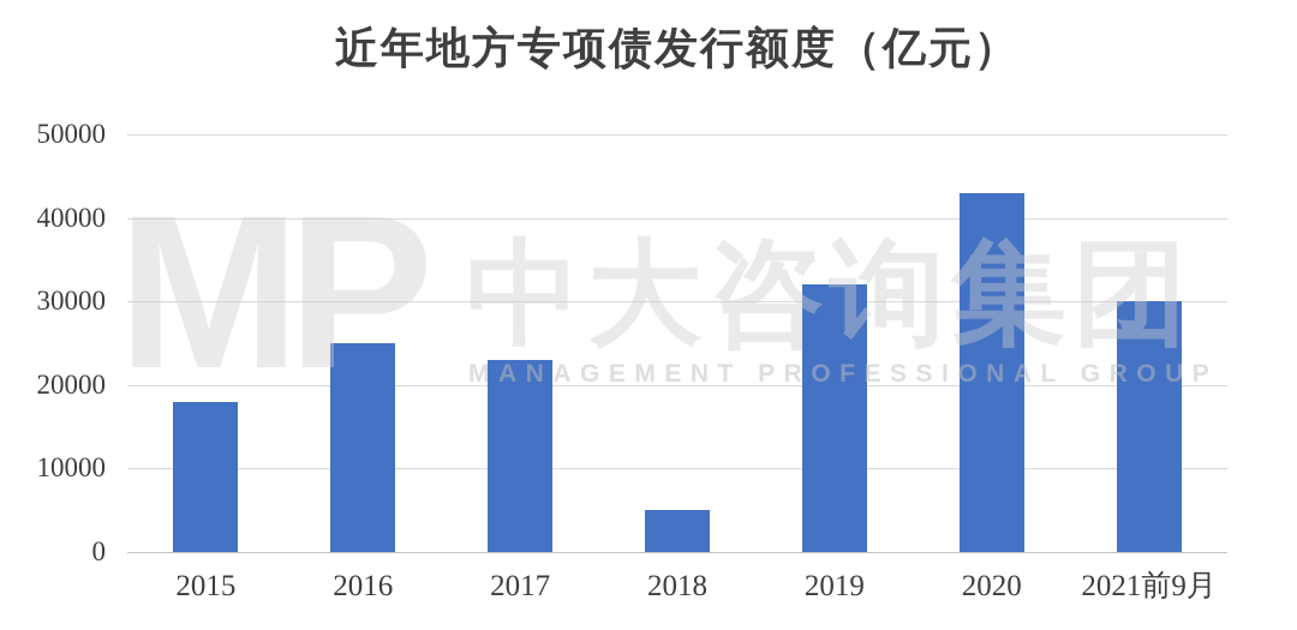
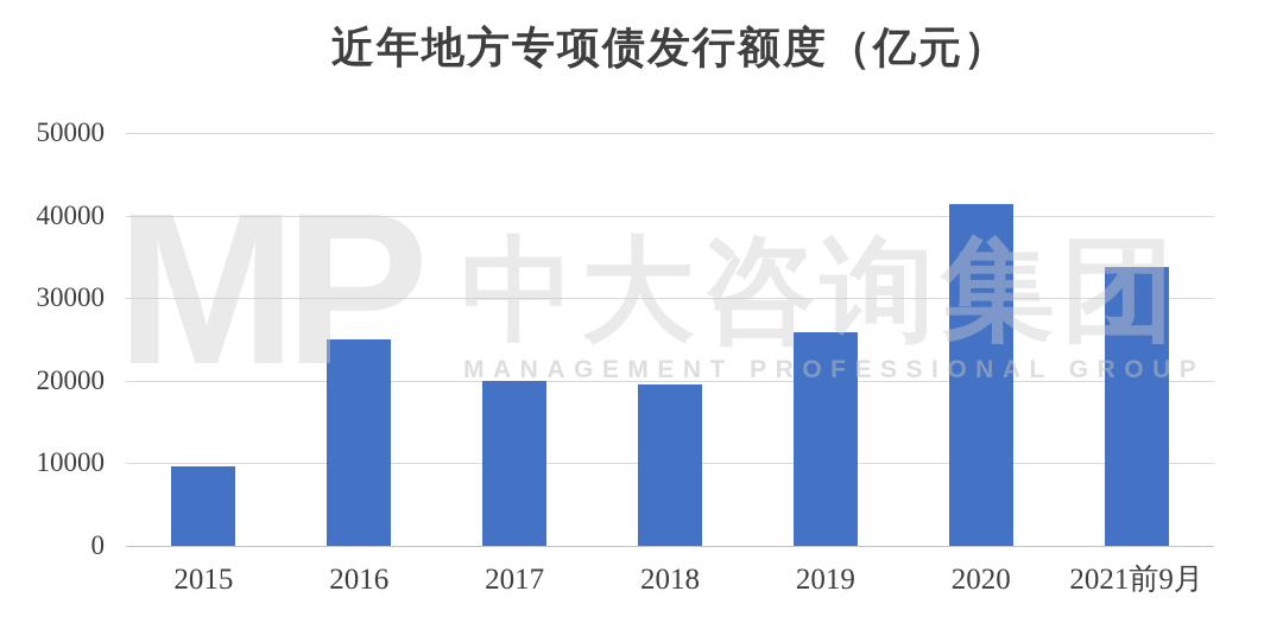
2015: 18000 -> 10000
2017: 23000 -> 20000
2018: 5000 -> 20000
2019: 32000 -> 26000
2020: 43000 -> 41000
2021前9月: 30000 -> 34000
